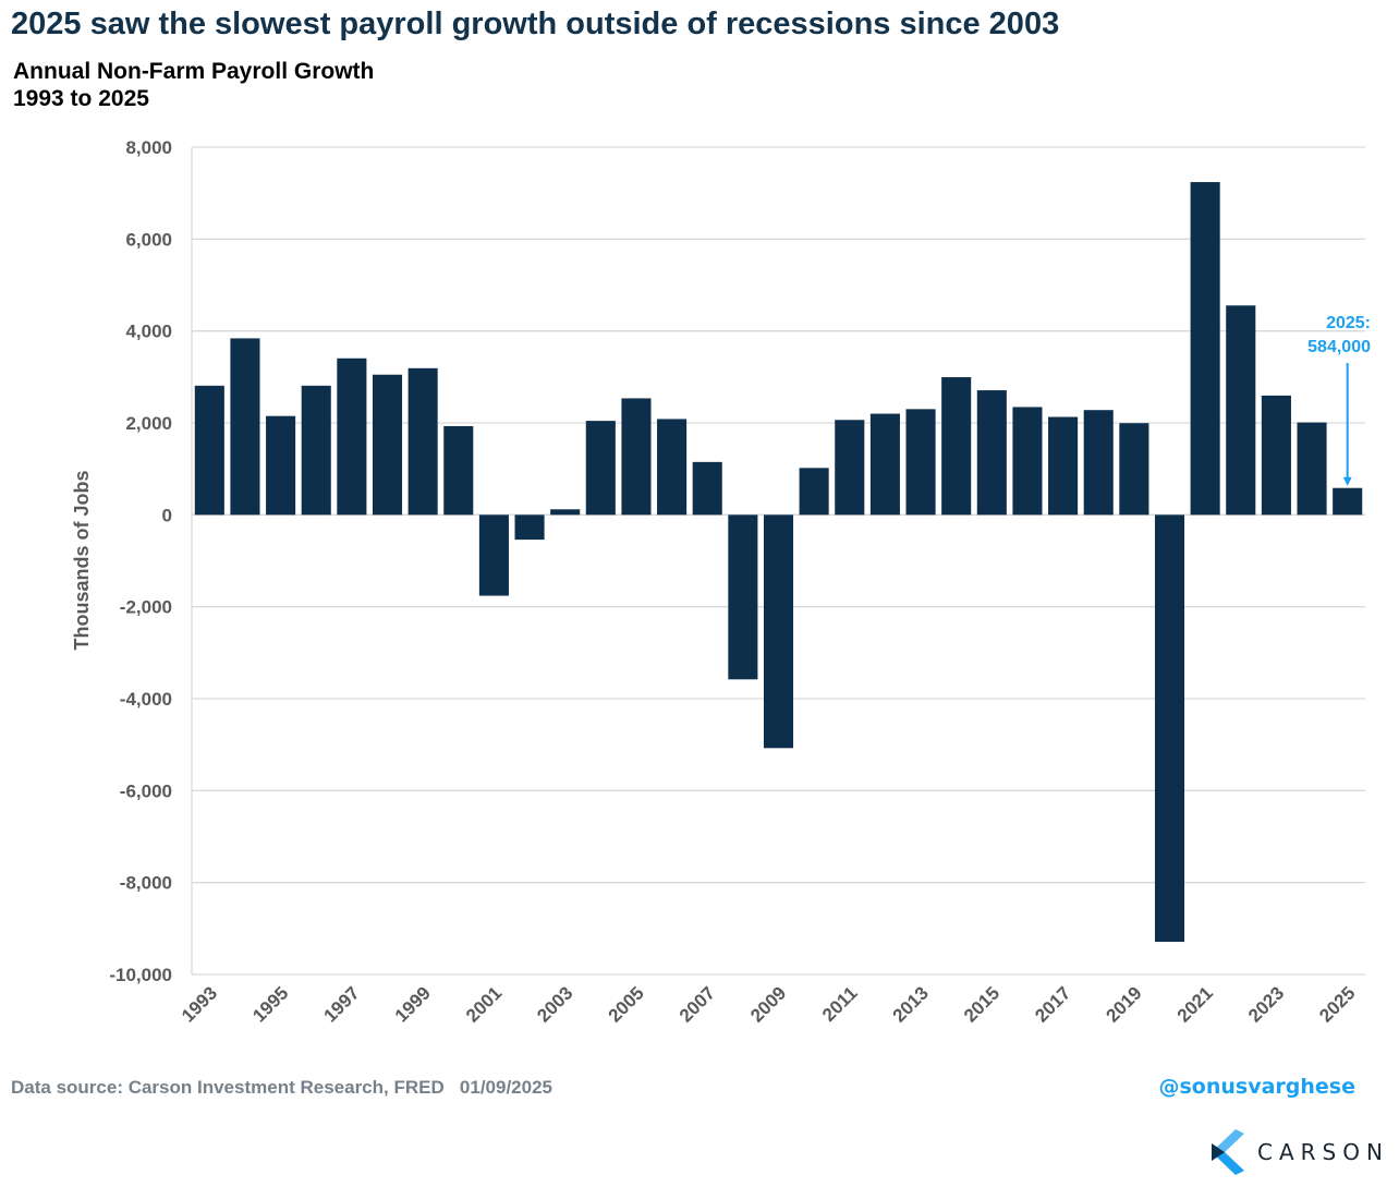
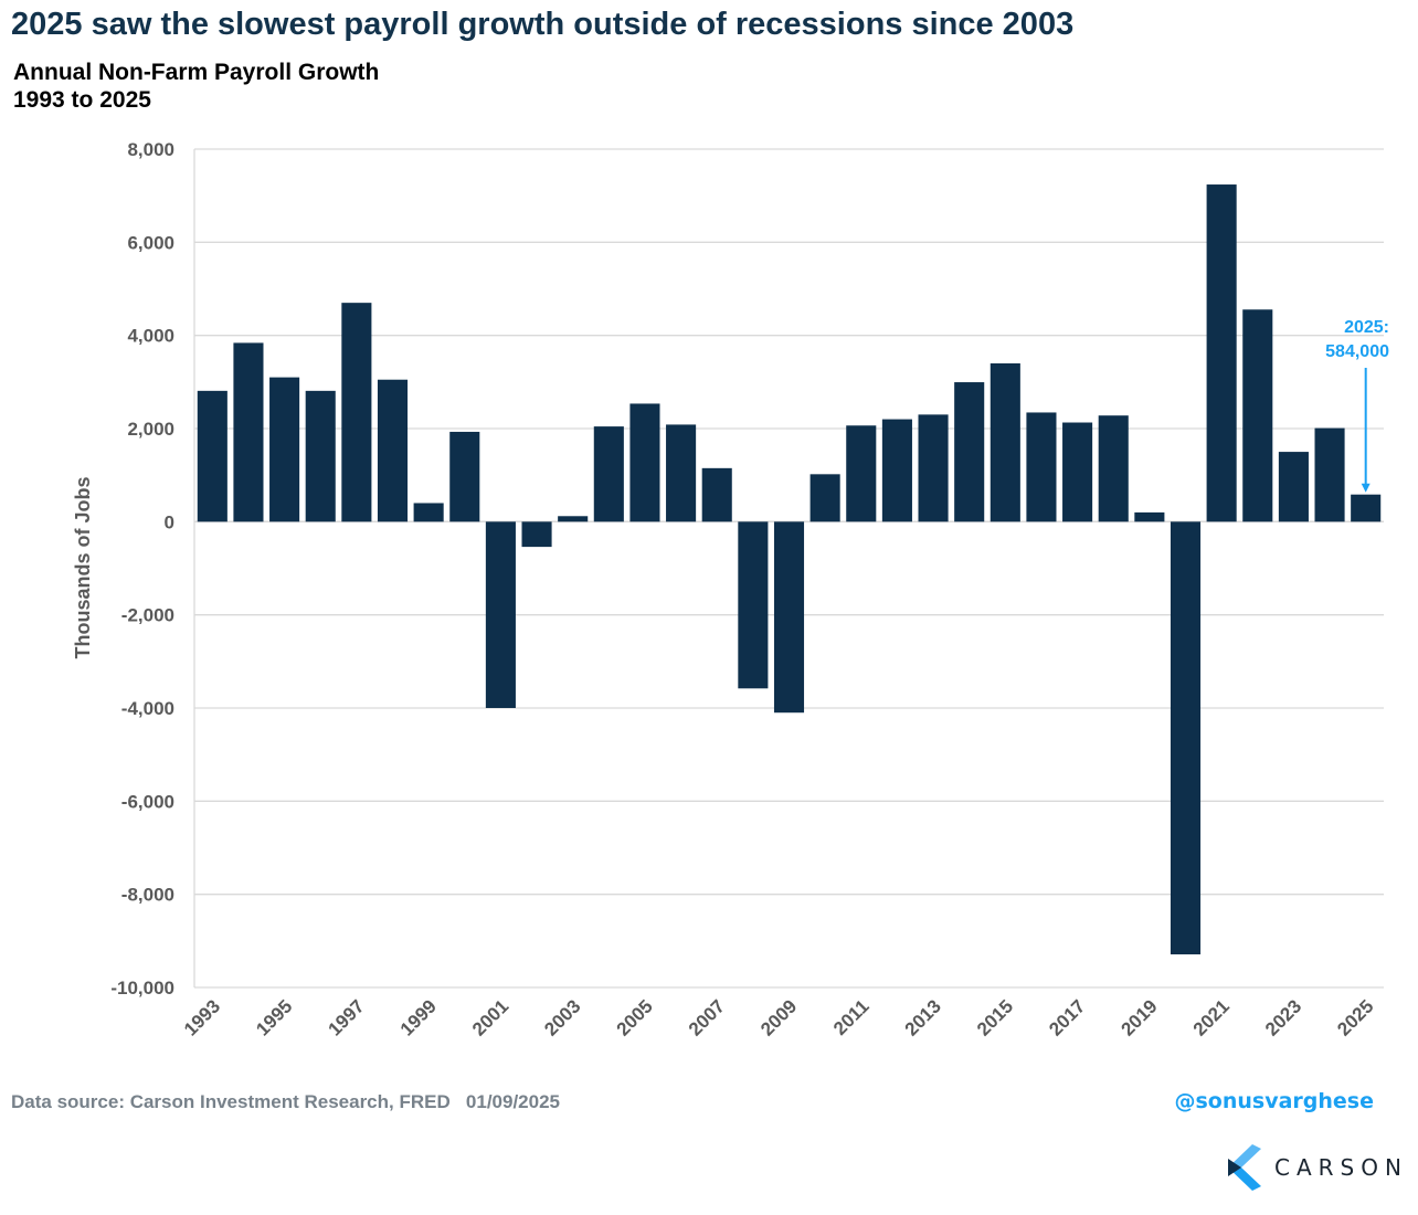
1995: 2200 -> 3100
1997: 3400 -> 4700
1999: 3200 -> 400
2001: -1800 -> -4000
2009: -5100 -> -4100
2015: 2700 -> 3400
2019: 2000 -> 200
2023: 2600 -> 1500
